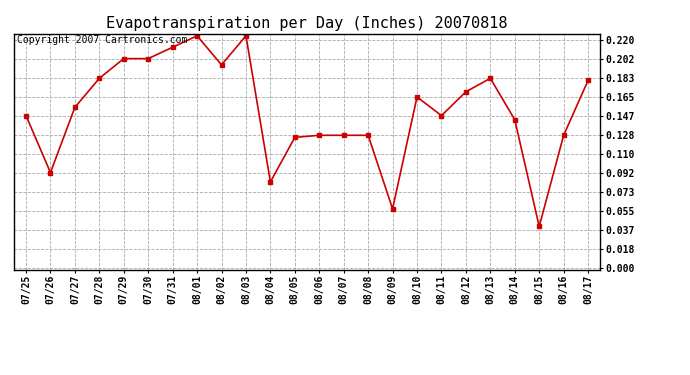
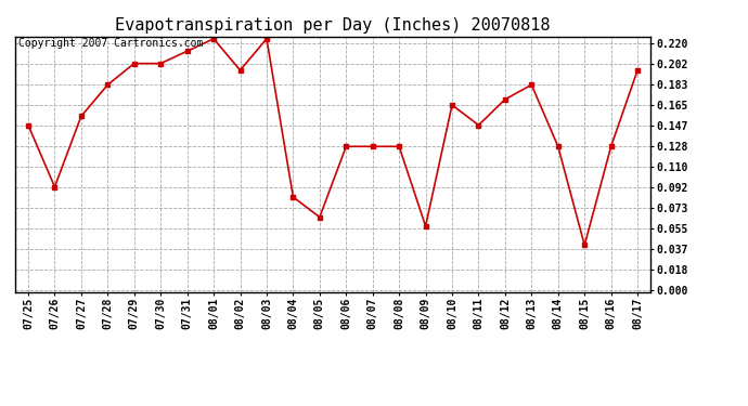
08/05: 0.126 -> 0.065
08/14: 0.143 -> 0.128
08/17: 0.181 -> 0.196
